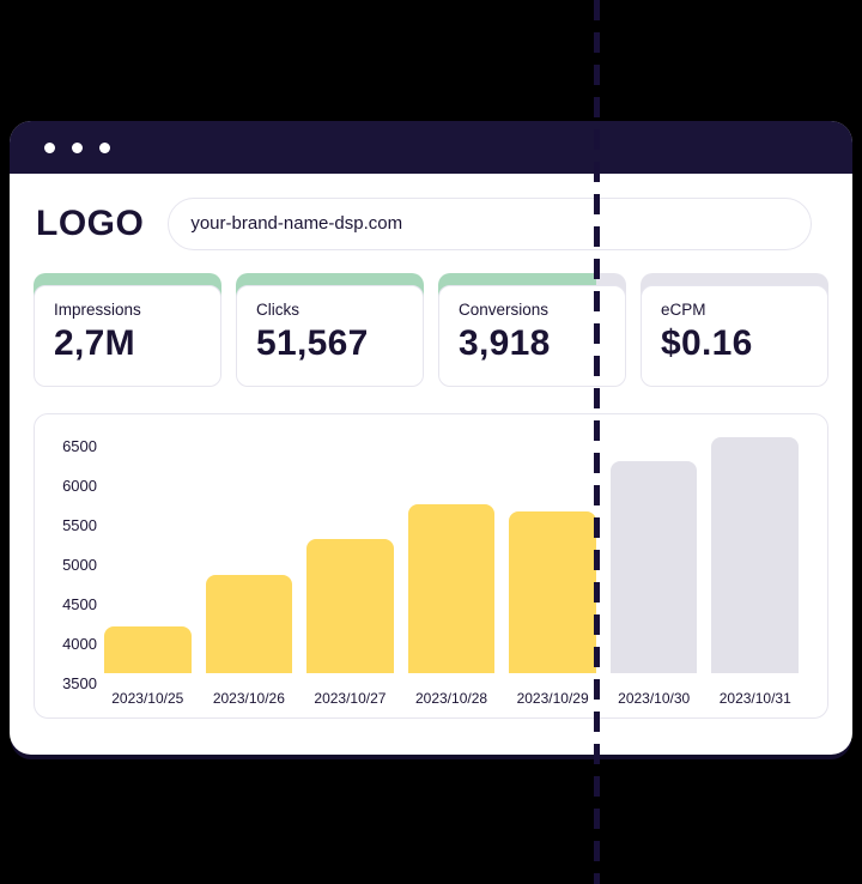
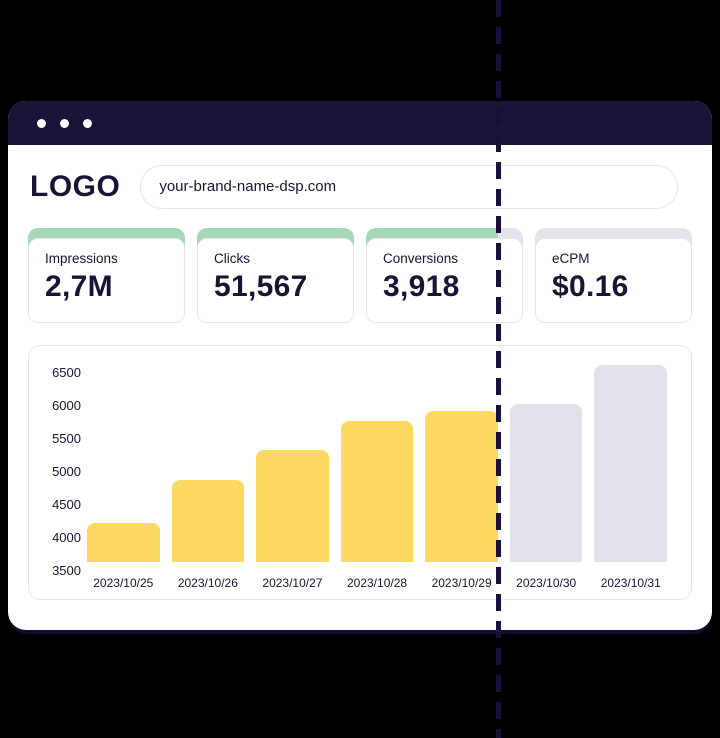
2023/10/29: 5600 -> 5800
2023/10/30: 6200 -> 5900
